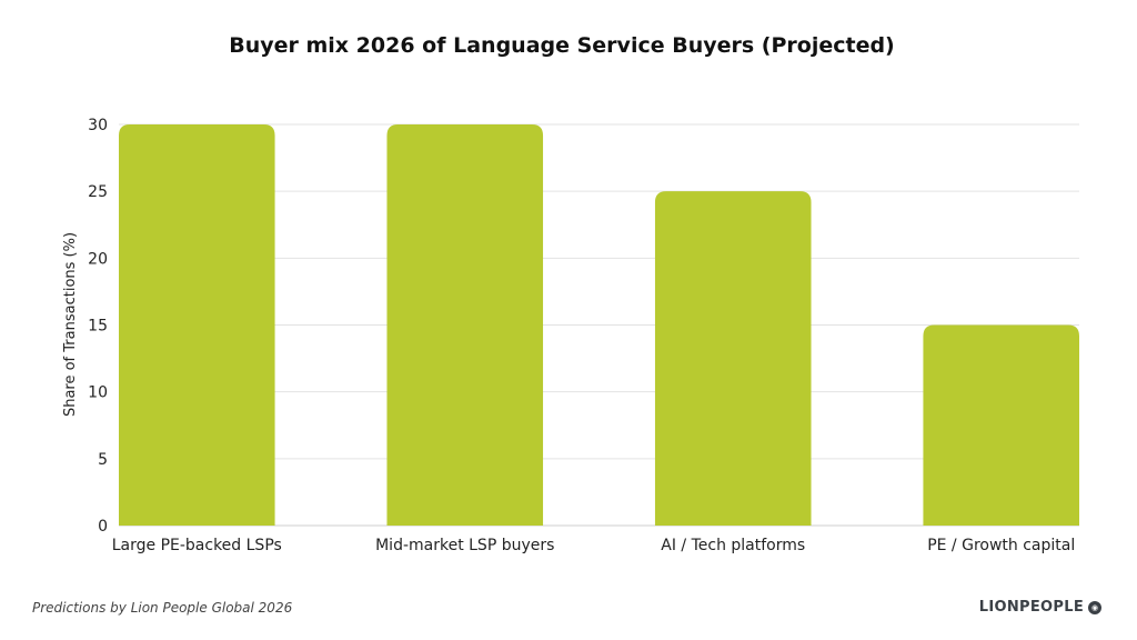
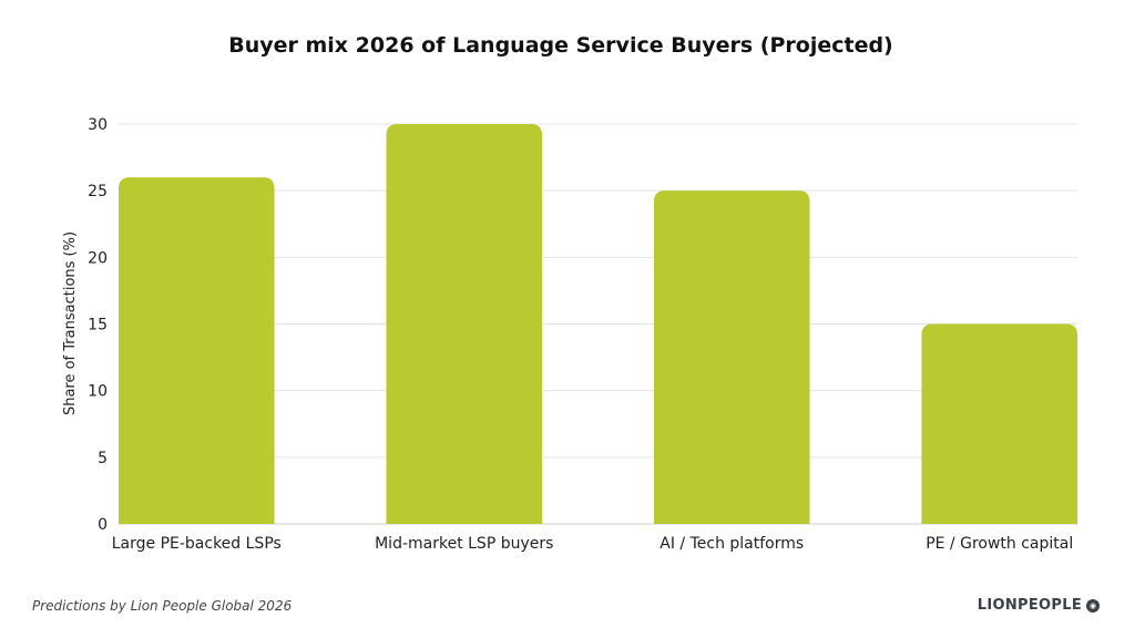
Large PE-backed LSPs: 30 -> 26
